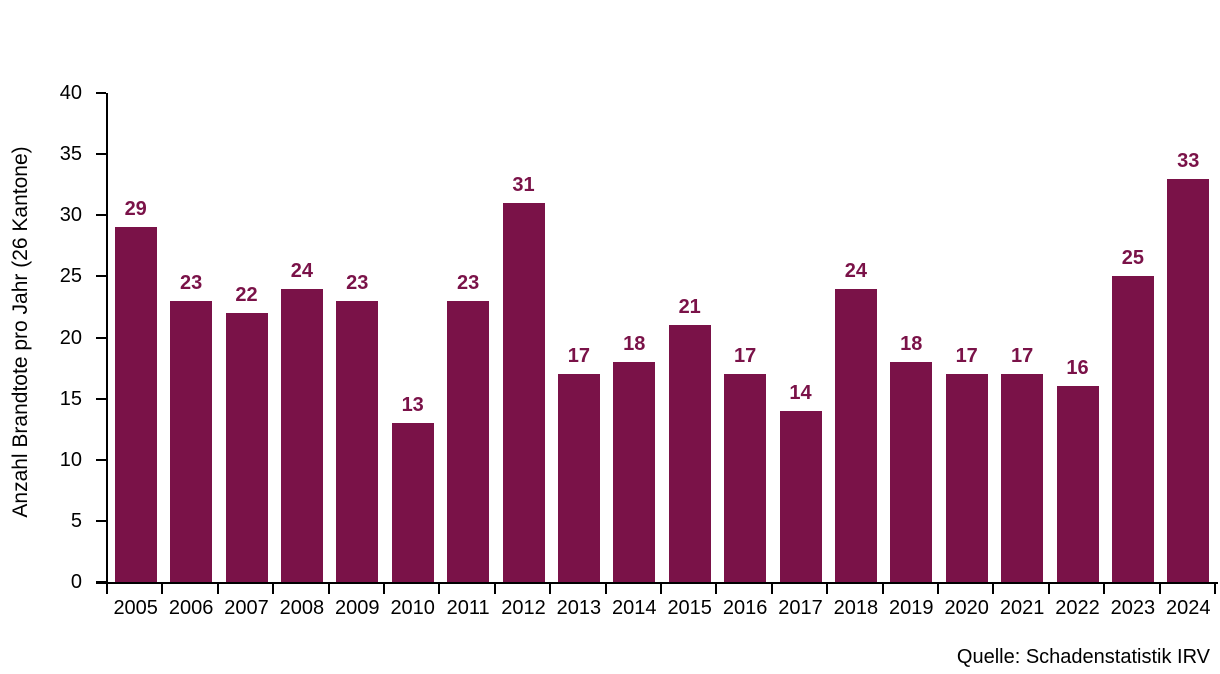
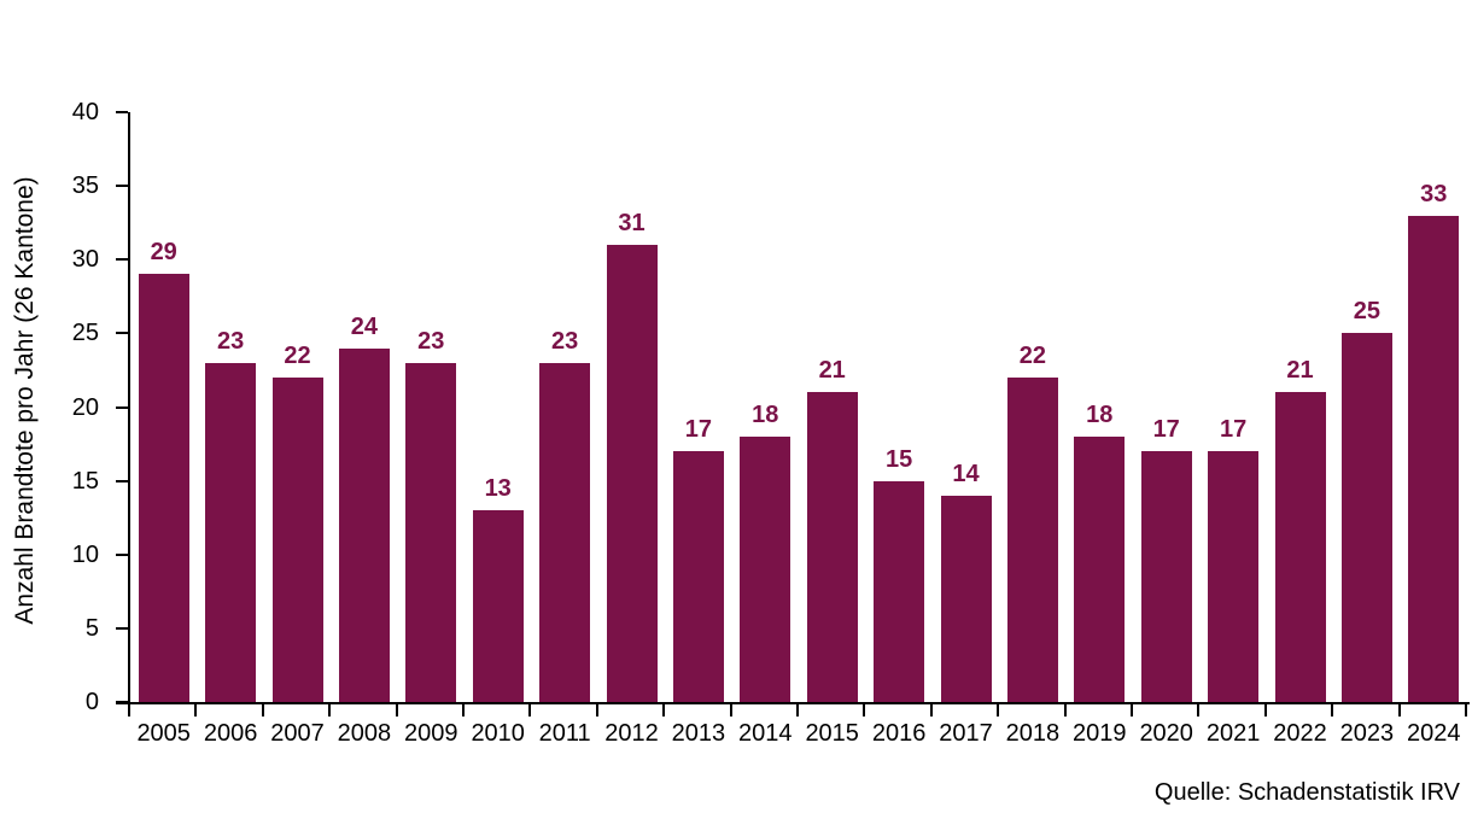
2016: 17 -> 15
2018: 24 -> 22
2022: 16 -> 21
